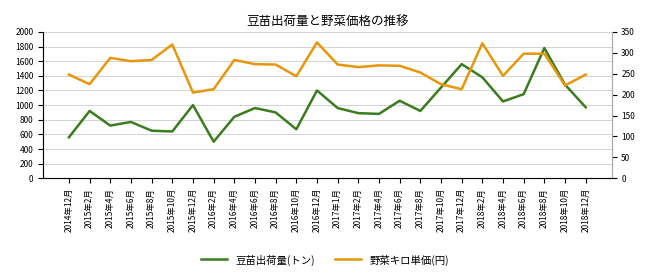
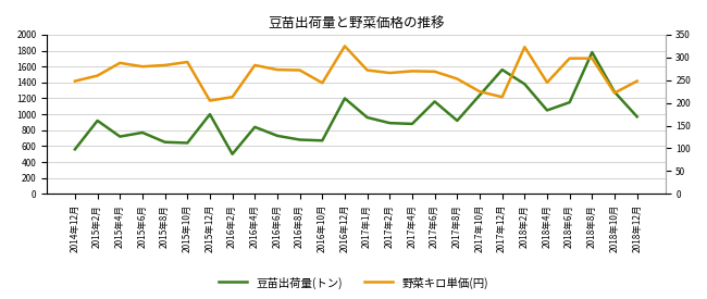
野菜キロ単価(円)/2015年2月: 225 -> 260
野菜キロ単価(円)/2015年10月: 320 -> 290
豆苗出荷量(トン)/2016年6月: 960 -> 730
豆苗出荷量(トン)/2016年8月: 900 -> 680
豆苗出荷量(トン)/2017年6月: 1060 -> 1160
